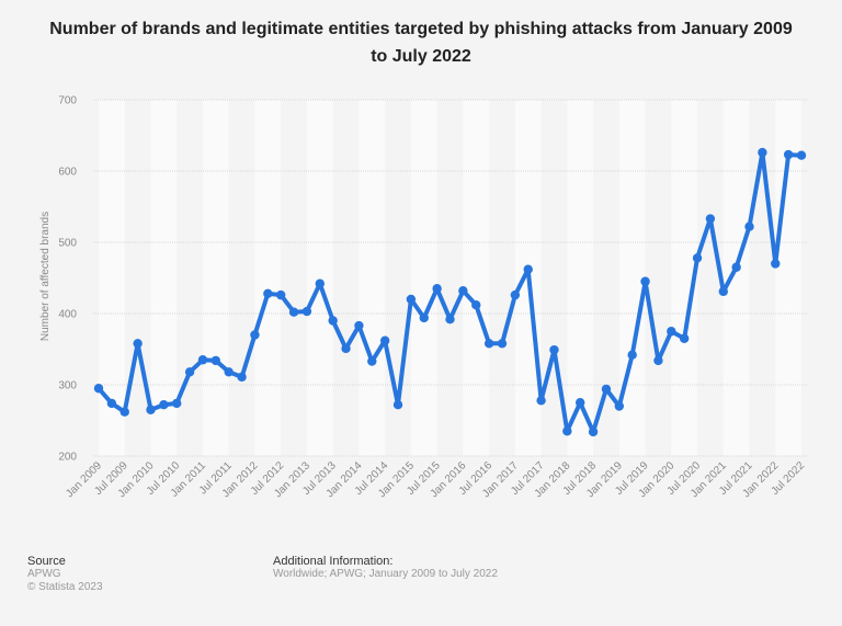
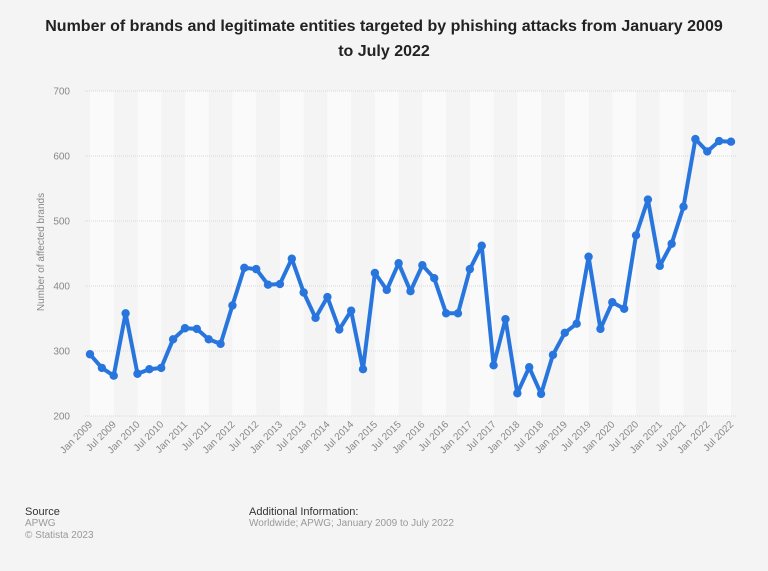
Jan 2019: 270 -> 330
Jan 2022: 470 -> 610
